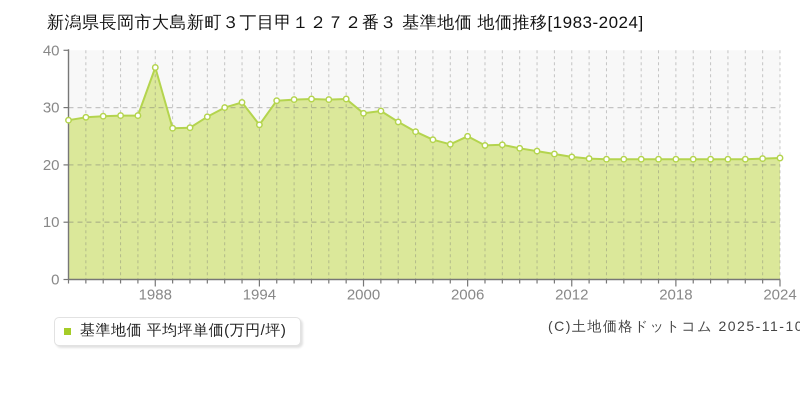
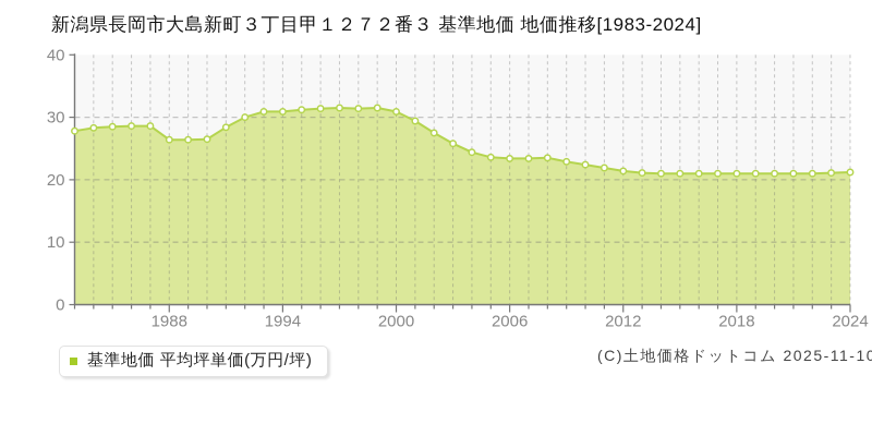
1988: 37 -> 26
1994: 27 -> 31
2000: 29 -> 31
2006: 25 -> 23
